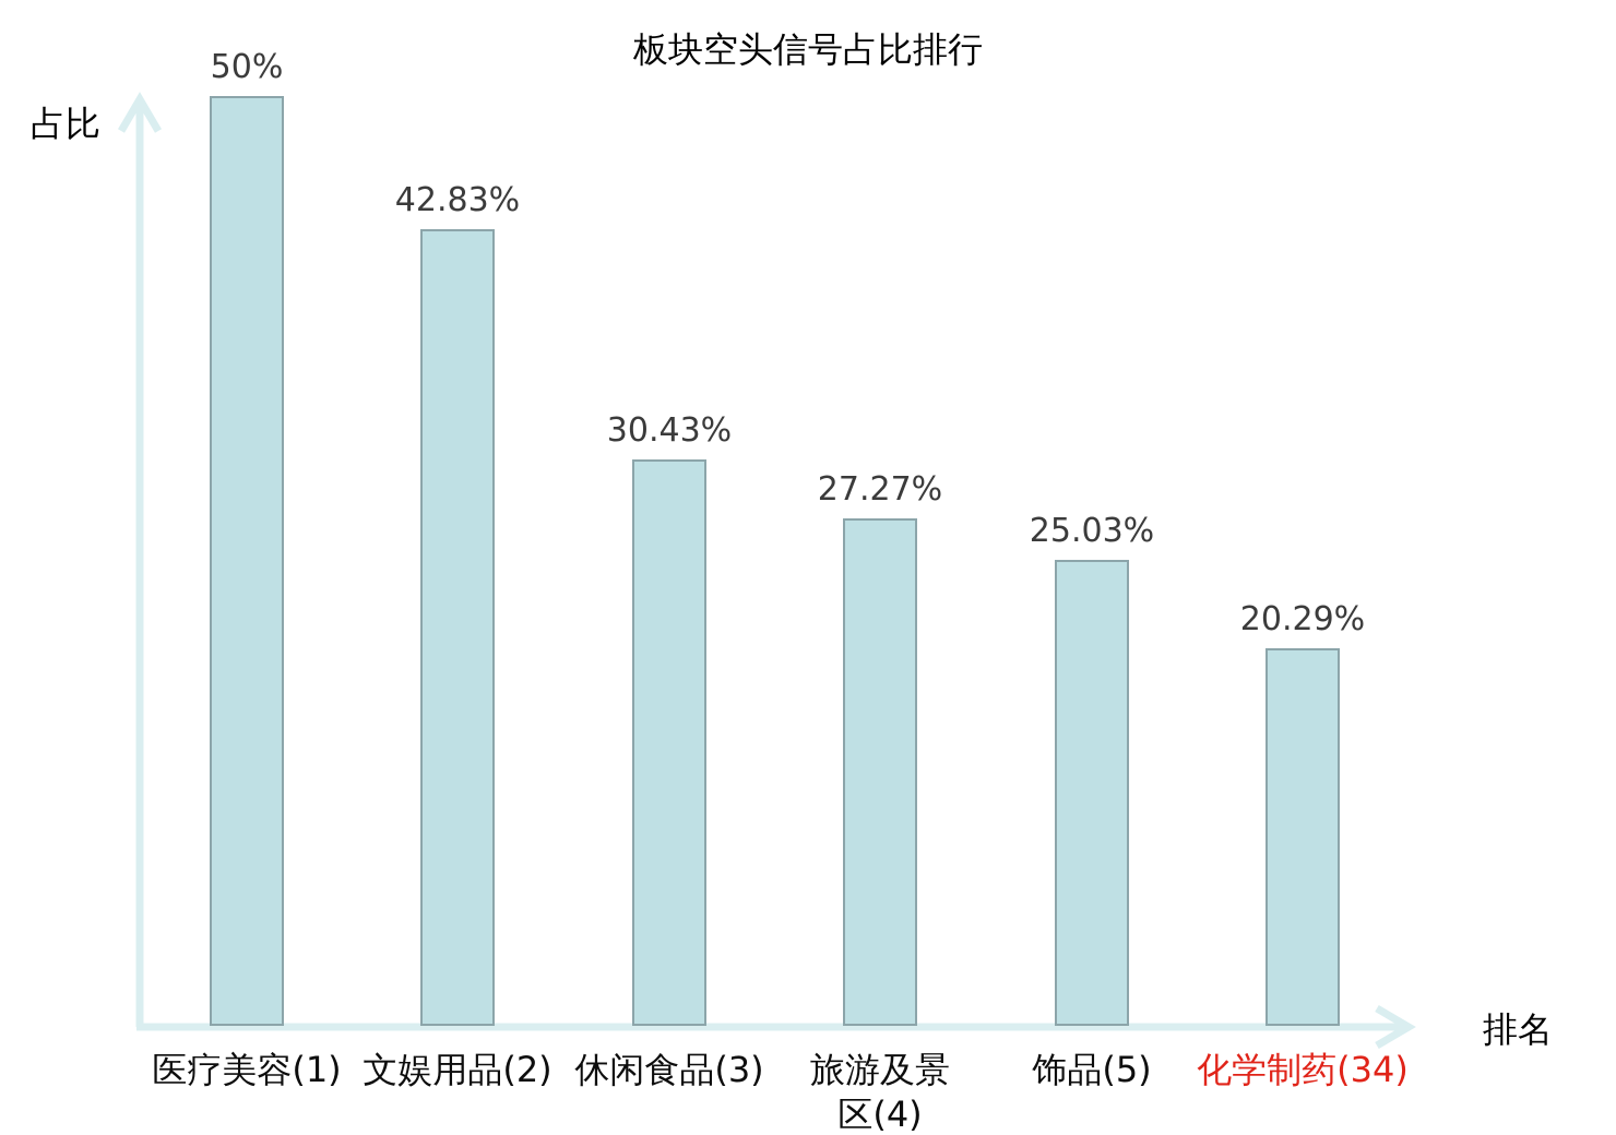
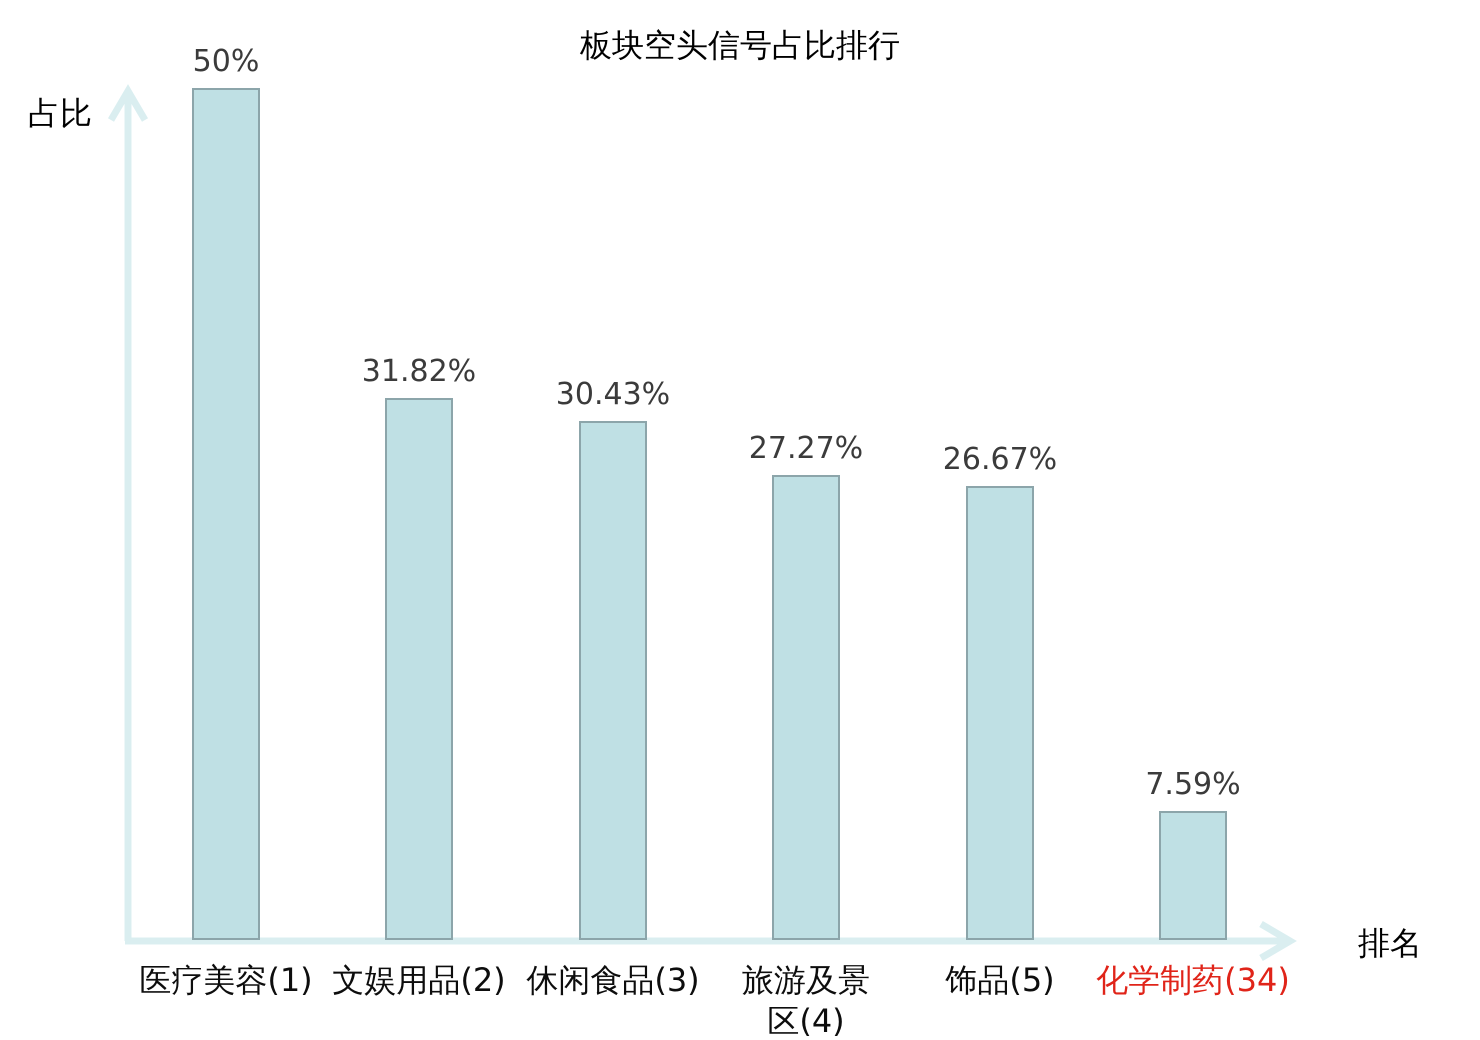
文娱用品(2): 42.83% -> 31.82%
饰品(5): 25.03% -> 26.67%
化学制药(34): 20.29% -> 7.59%
